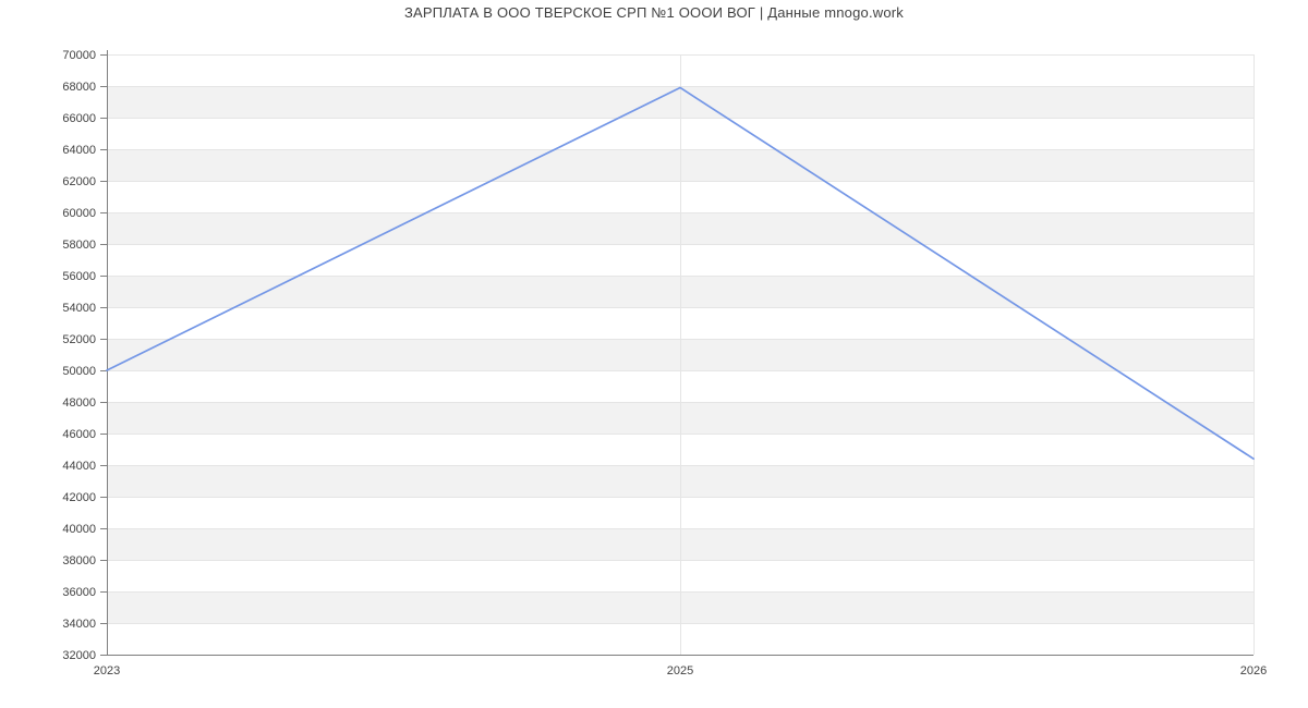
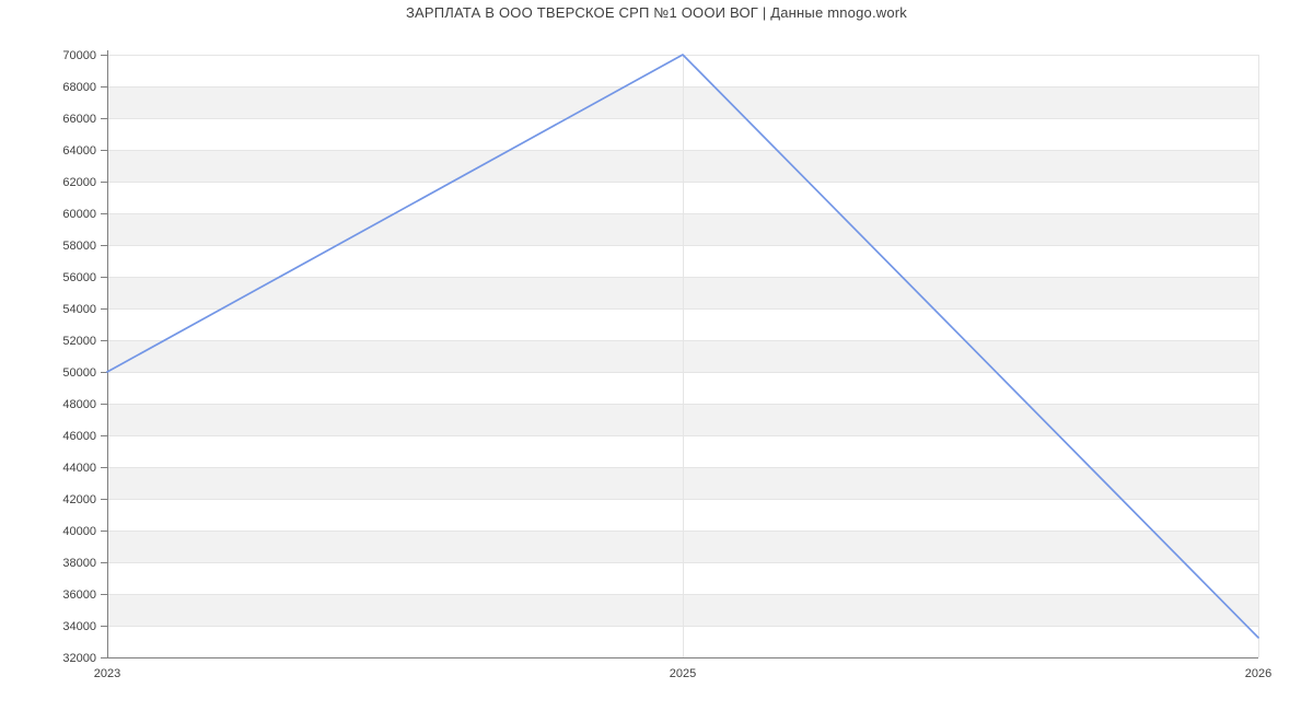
2025: 67900 -> 70000
2026: 44400 -> 33200
